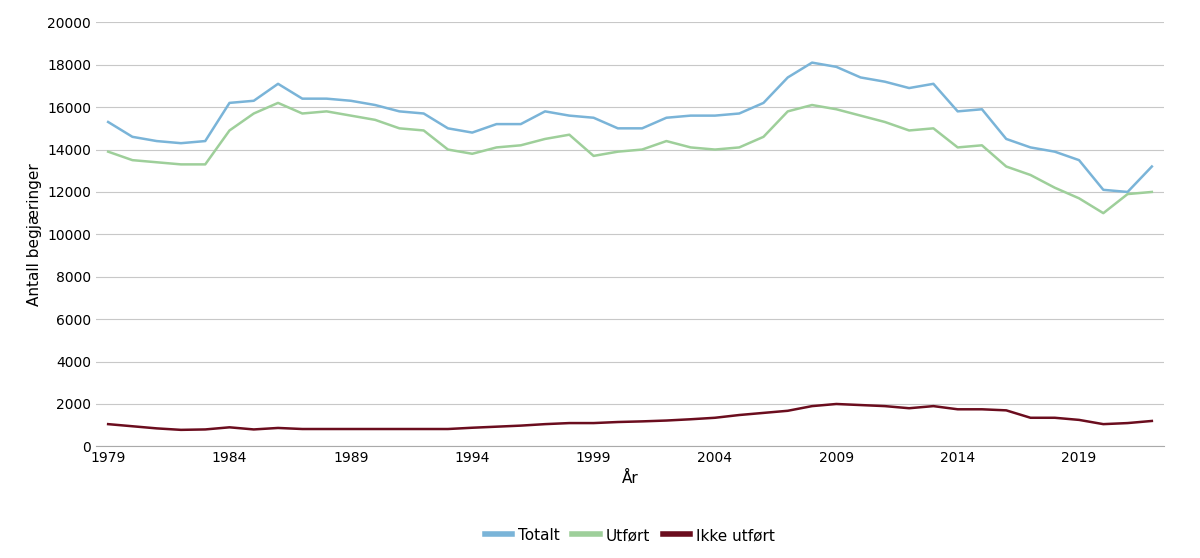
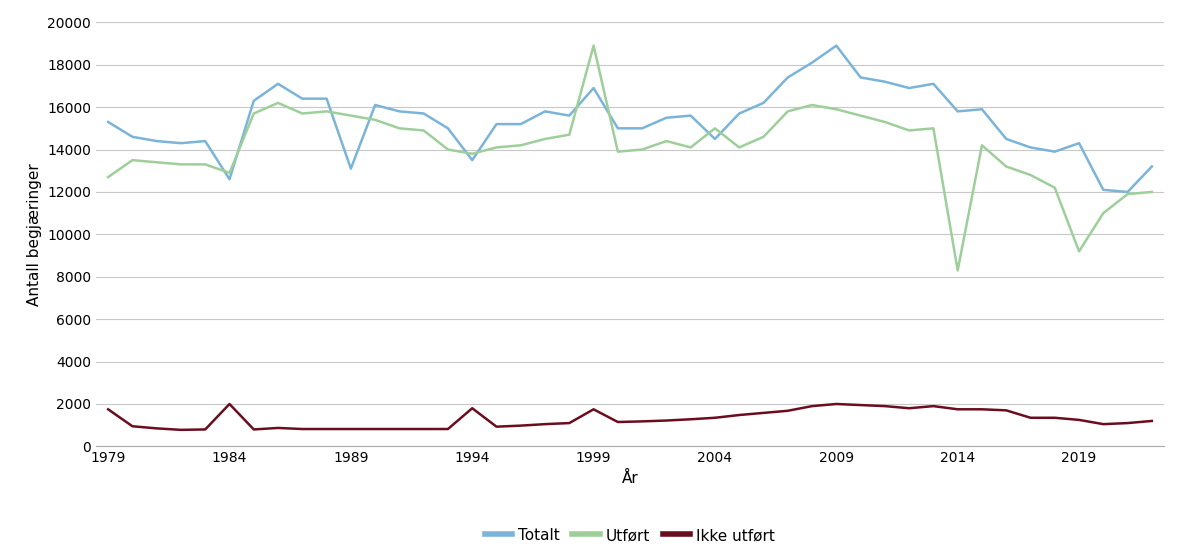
Utført/1979: 13900 -> 12700
Ikke utført/1979: 1050 -> 1750
Totalt/1984: 16200 -> 12600
Utført/1984: 14900 -> 12900
Ikke utført/1984: 900 -> 2000
Totalt/1989: 16300 -> 13100
Totalt/1994: 14800 -> 13500
Ikke utført/1994: 880 -> 1800
Totalt/1999: 15500 -> 16900
Utført/1999: 13700 -> 18900
Ikke utført/1999: 1100 -> 1750
Totalt/2004: 15600 -> 14500
Utført/2004: 14000 -> 15000
Totalt/2009: 17900 -> 18900
Utført/2014: 14100 -> 8300
Totalt/2019: 13500 -> 14300
Utført/2019: 11700 -> 9200
